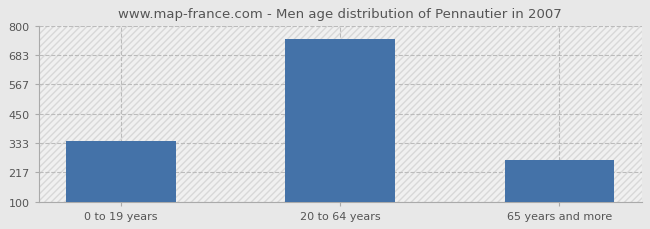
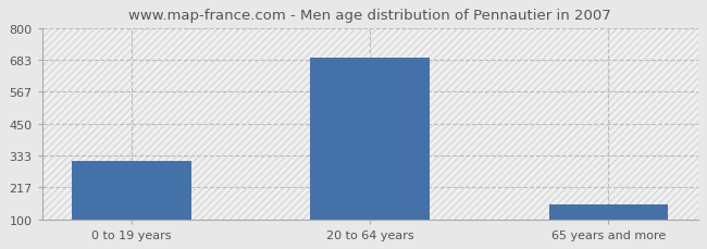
0 to 19 years: 340 -> 313
20 to 64 years: 745 -> 693
65 years and more: 265 -> 155
